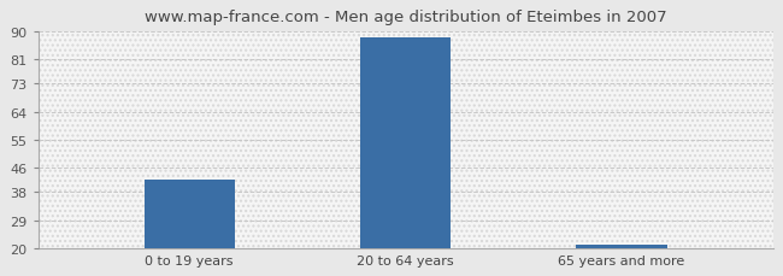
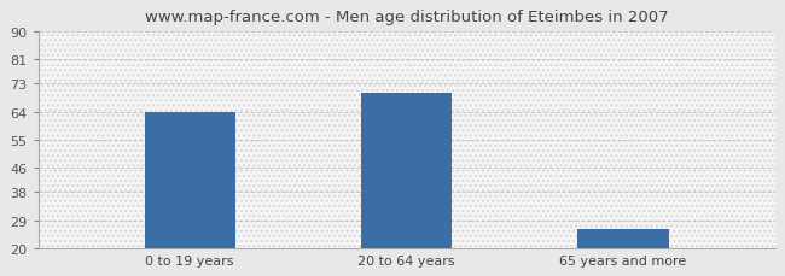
0 to 19 years: 42 -> 64
20 to 64 years: 88 -> 70
65 years and more: 21 -> 26
